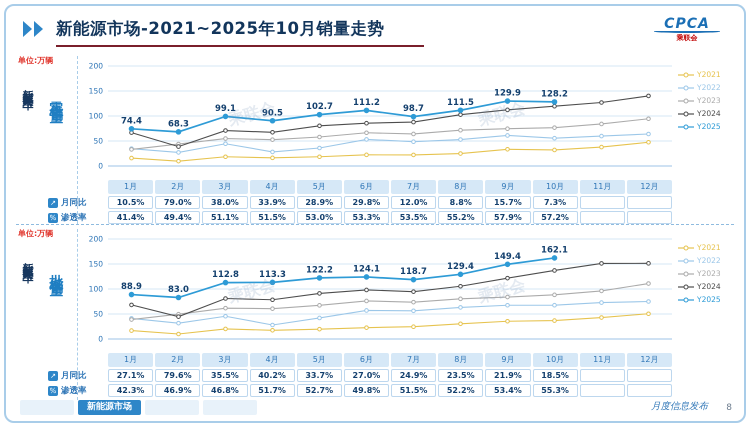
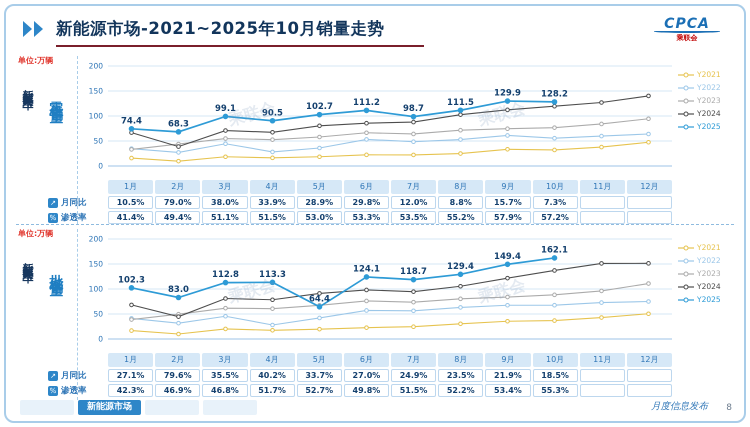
批发销量/Y2025/1月: 88.9 -> 102.3
批发销量/Y2025/5月: 122.2 -> 64.4
